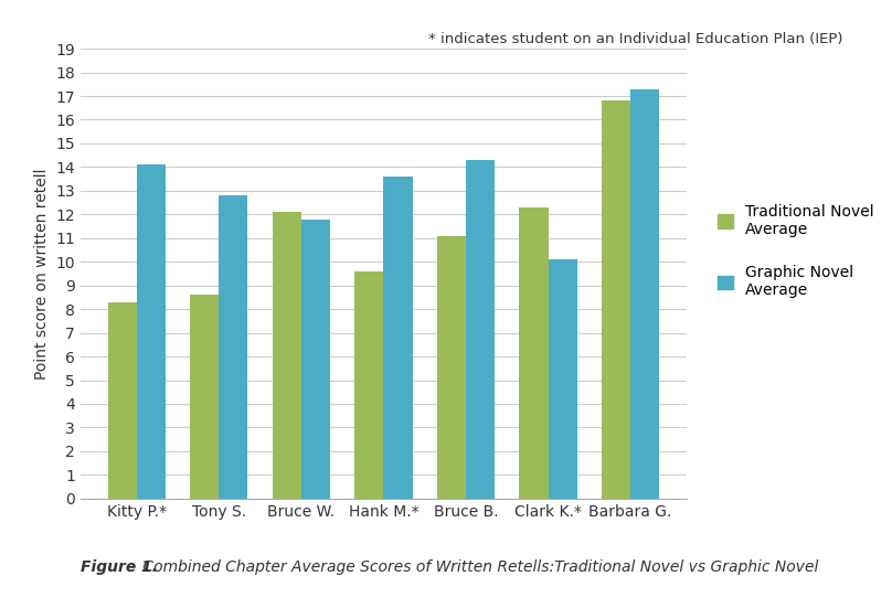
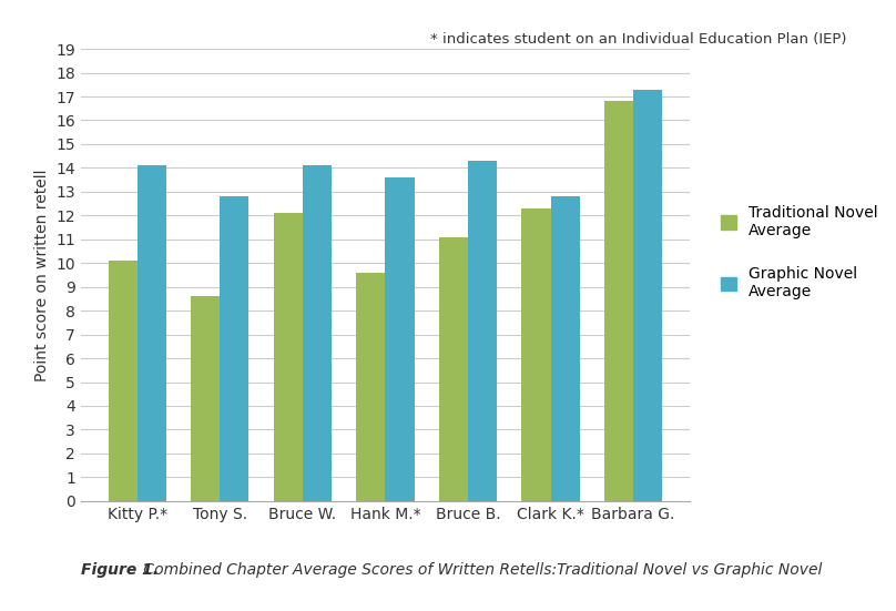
Traditional Novel Average/Kitty P.*: 8.3 -> 10.1
Graphic Novel Average/Bruce W.: 11.8 -> 14.1
Graphic Novel Average/Clark K.*: 10.1 -> 12.8
